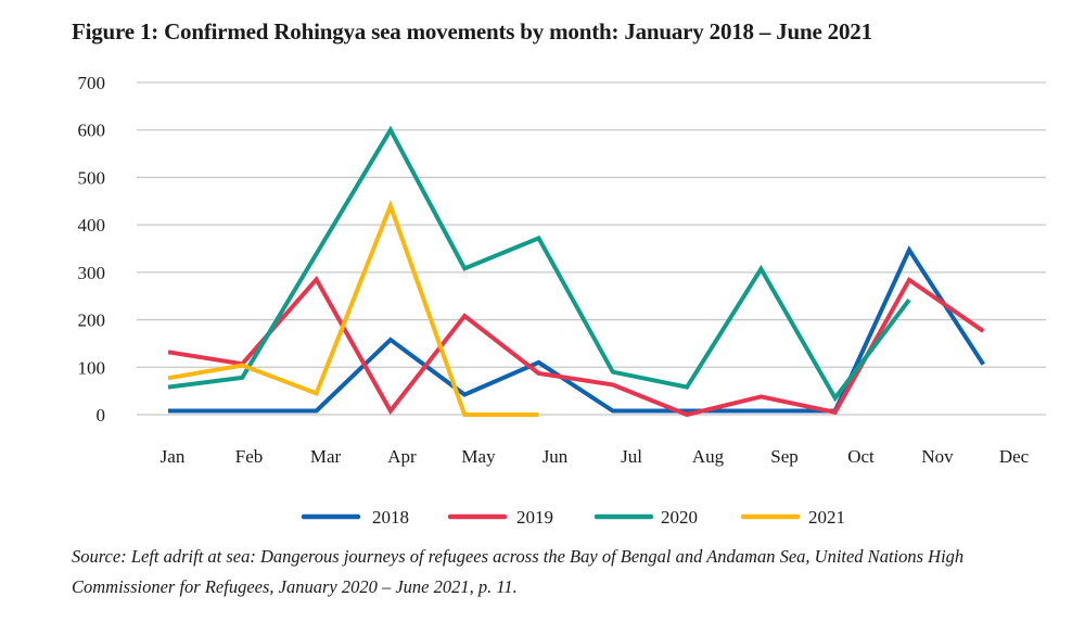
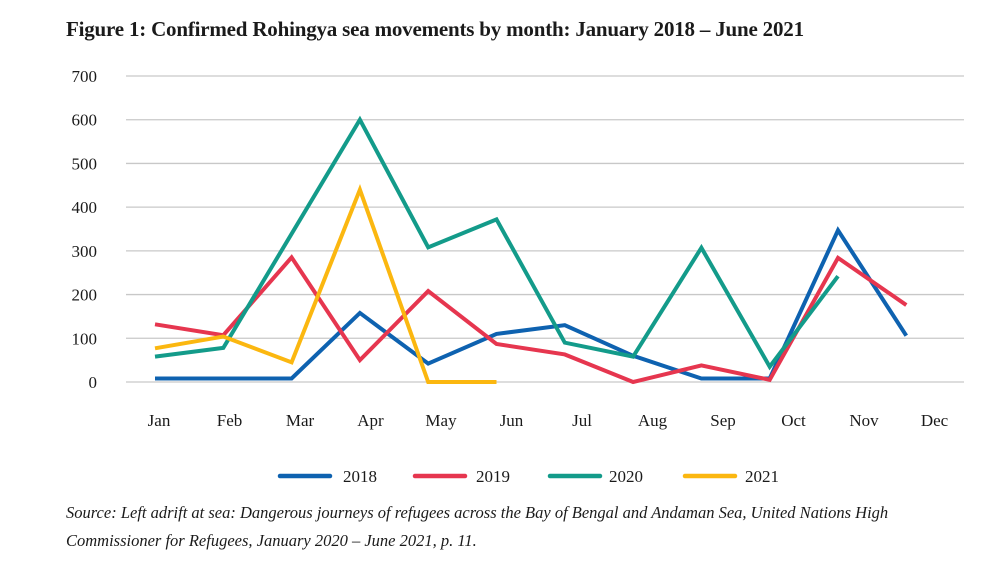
2019/Apr: 10 -> 50
2018/Jul: 10 -> 130
2018/Aug: 10 -> 60
